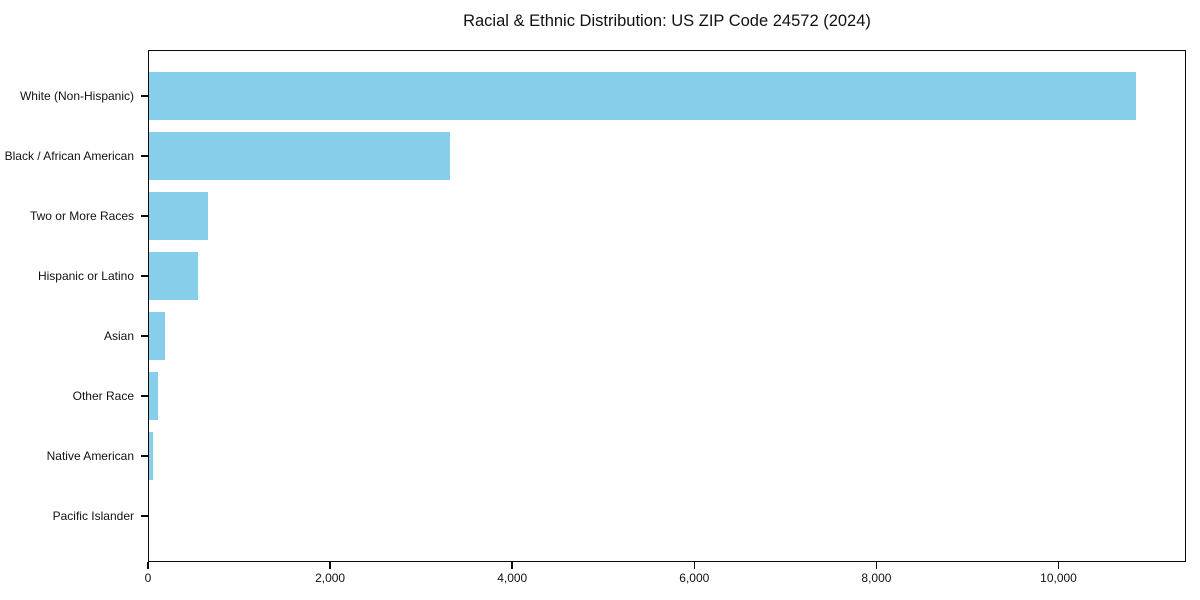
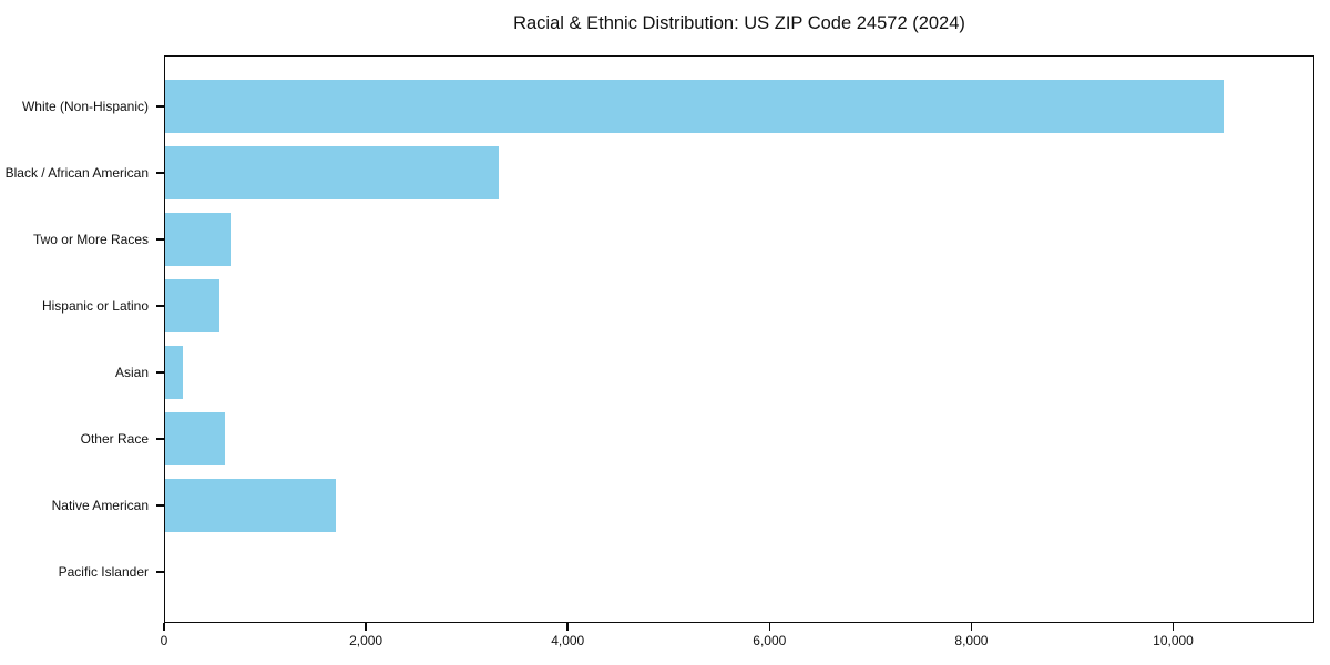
White (Non-Hispanic): 10800 -> 10500
Other Race: 100 -> 600
Native American: 100 -> 1700
